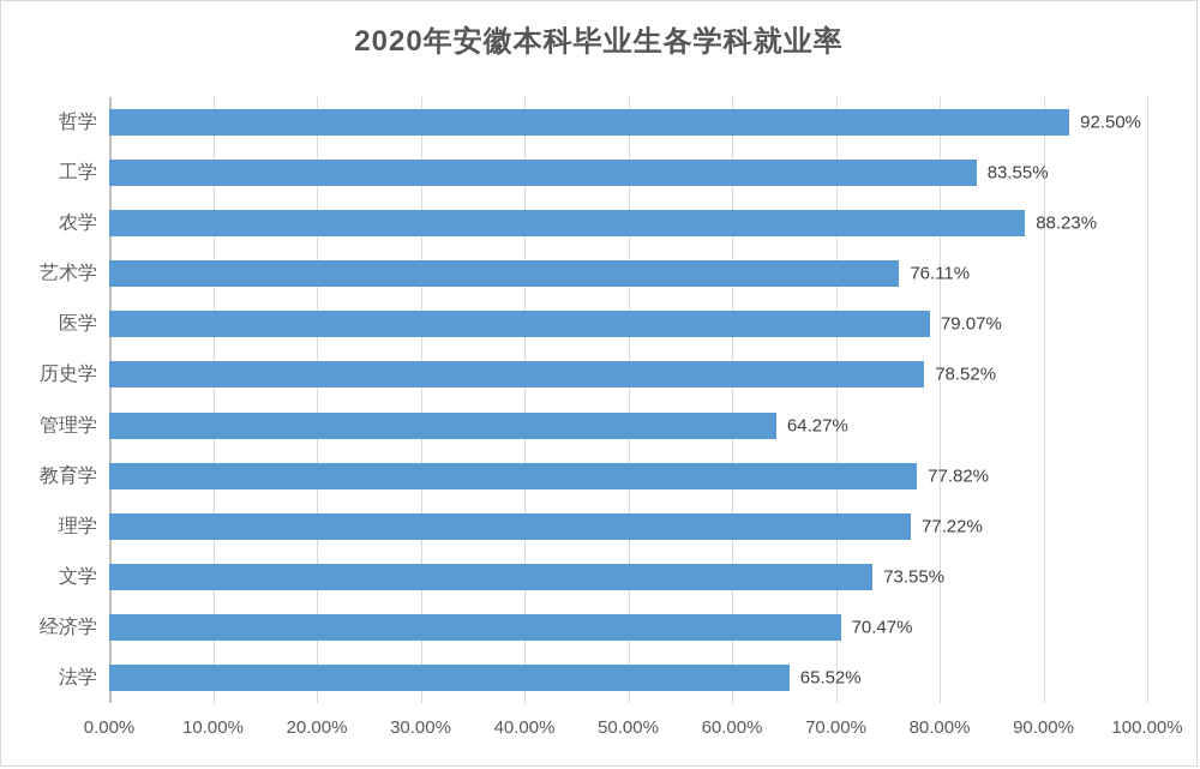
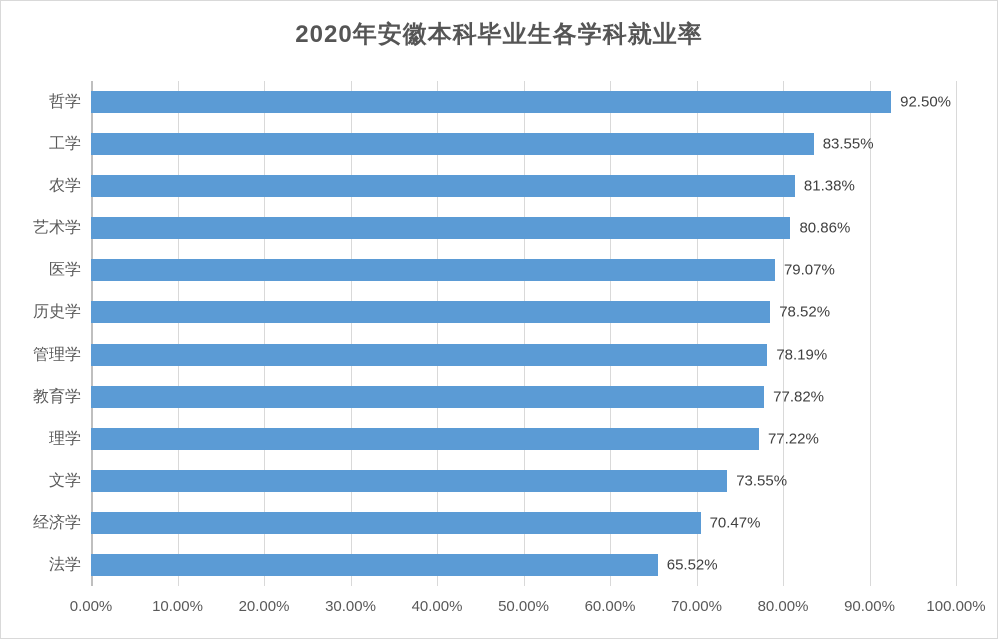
农学: 88.23% -> 81.38%
艺术学: 76.11% -> 80.86%
管理学: 64.27% -> 78.19%
